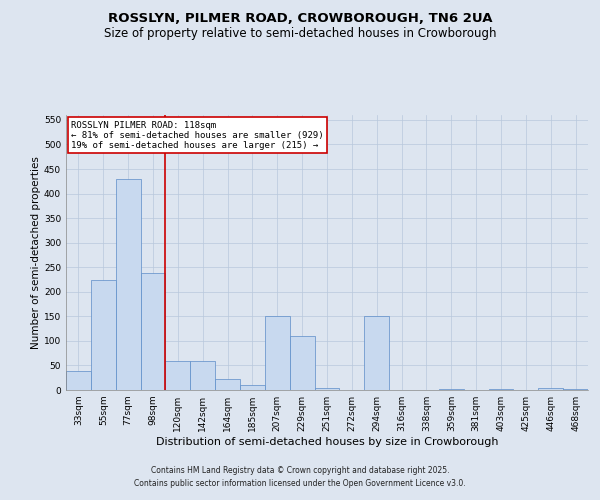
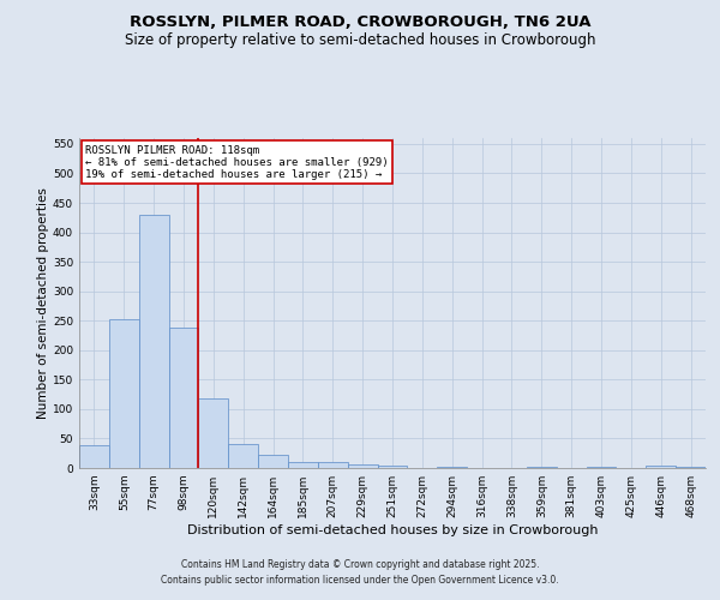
55sqm: 225 -> 252
120sqm: 60 -> 118
142sqm: 60 -> 40
207sqm: 150 -> 10
229sqm: 110 -> 7
294sqm: 150 -> 2
